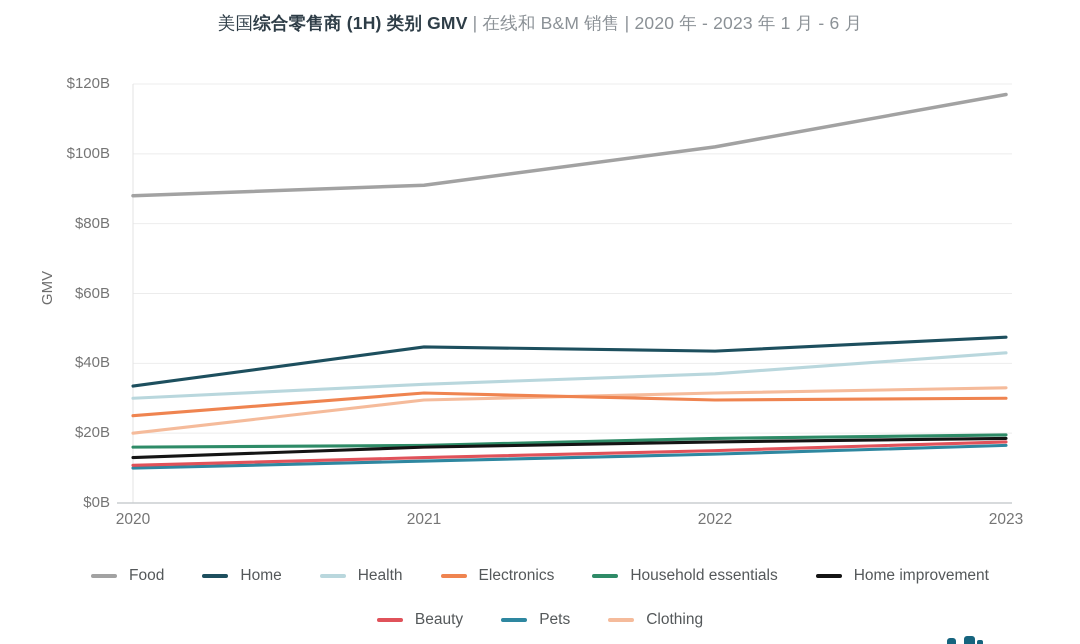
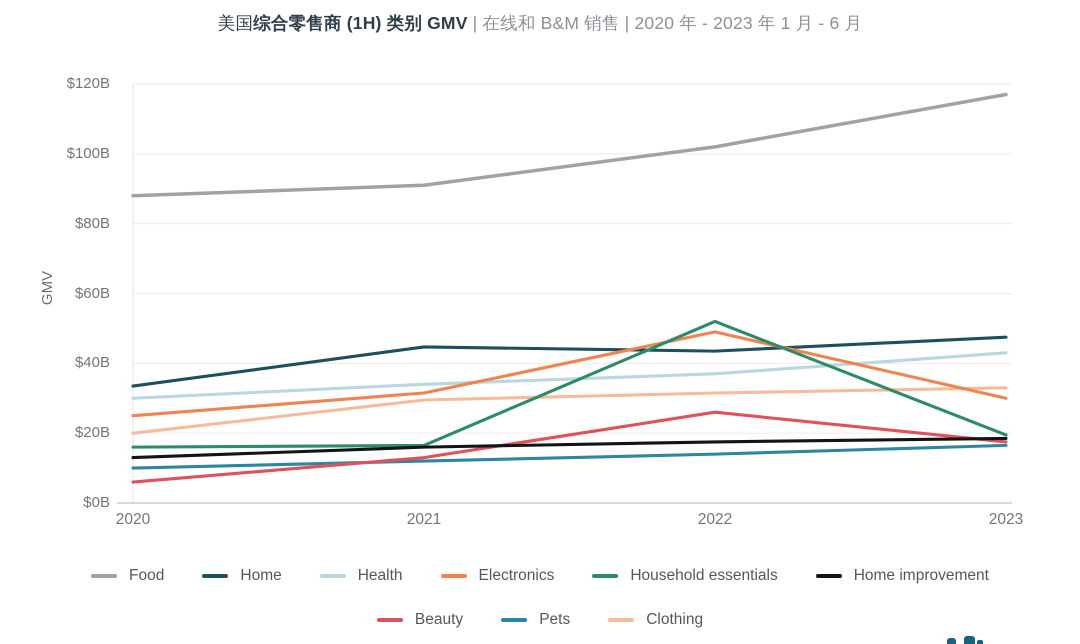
Beauty/2020: $11B -> $6B
Electronics/2022: $30B -> $49B
Household essentials/2022: $18B -> $52B
Beauty/2022: $15B -> $26B
